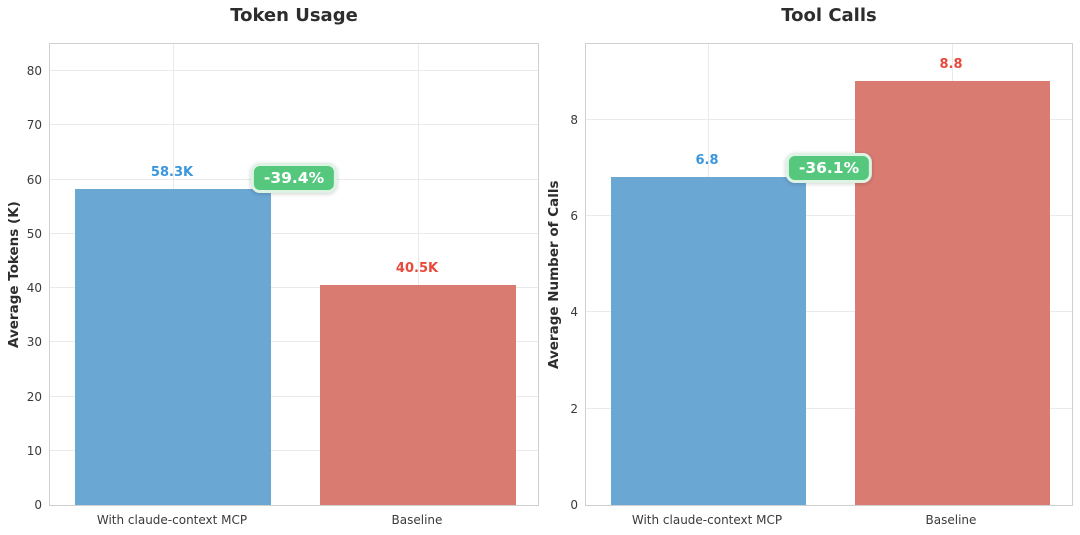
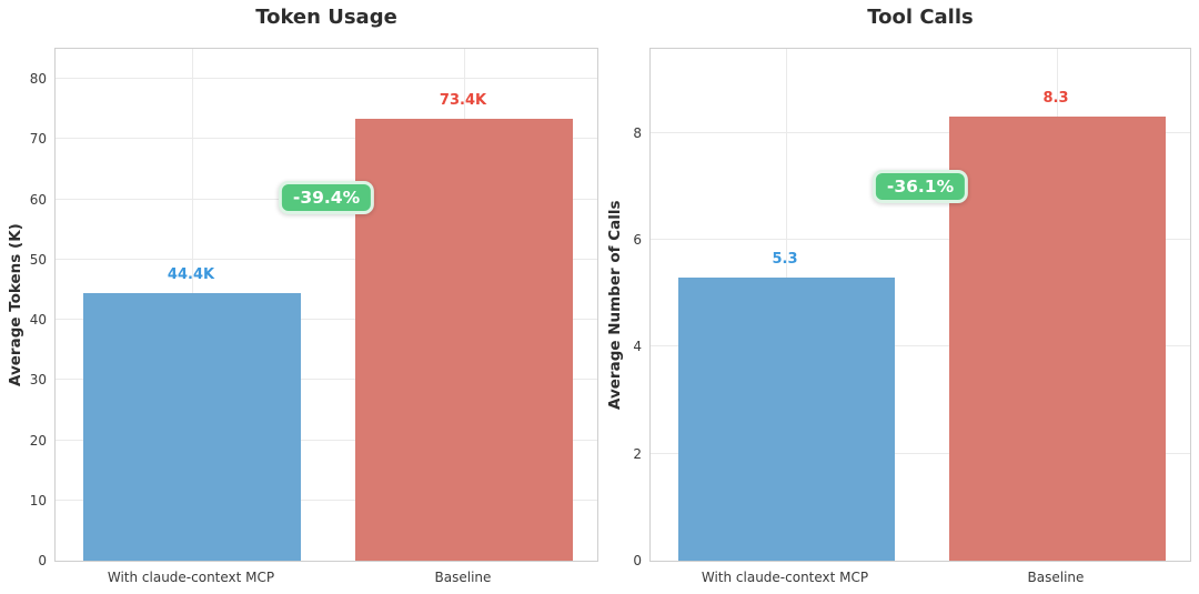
Token Usage/With claude-context MCP: 58.3K -> 44.4K
Token Usage/Baseline: 40.5K -> 73.4K
Tool Calls/With claude-context MCP: 6.8 -> 5.3
Tool Calls/Baseline: 8.8 -> 8.3
